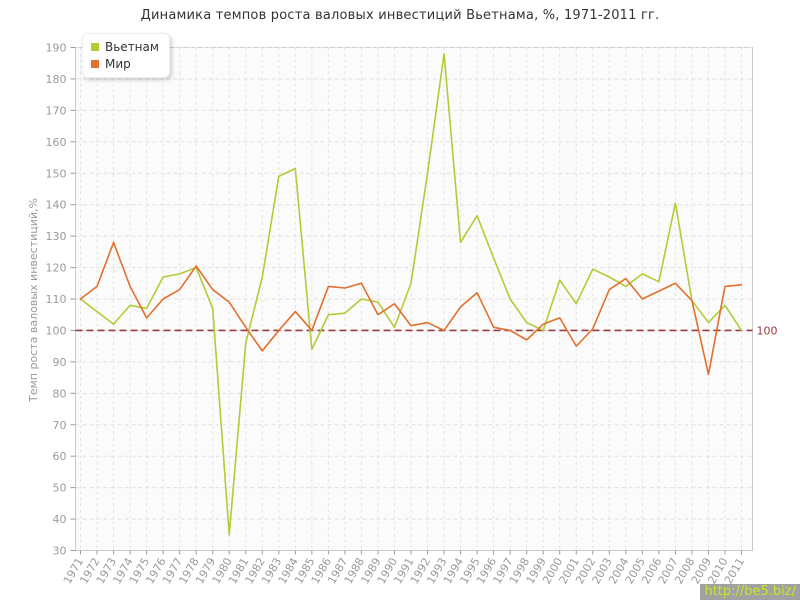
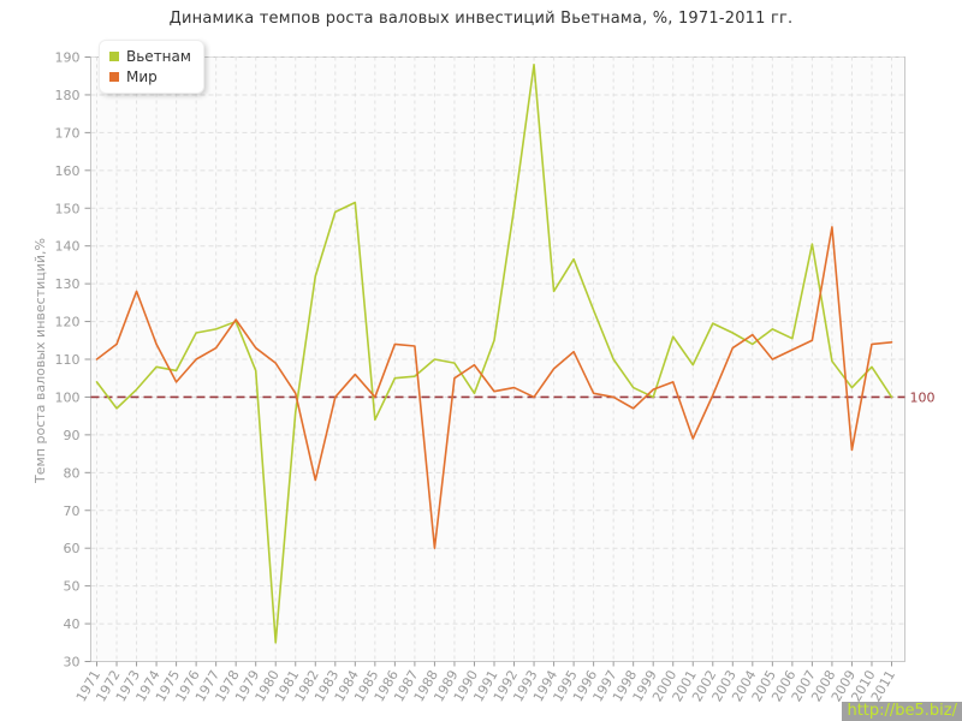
Вьетнам/1971: 110 -> 104
Вьетнам/1972: 106 -> 97
Вьетнам/1982: 117 -> 132
Мир/1982: 94 -> 78
Мир/1988: 115 -> 60
Мир/2001: 95 -> 89
Мир/2008: 110 -> 145
